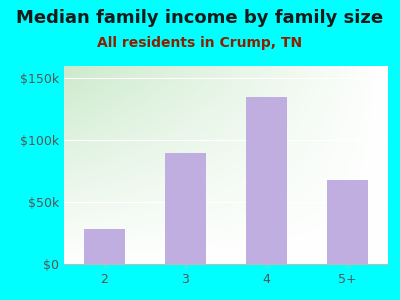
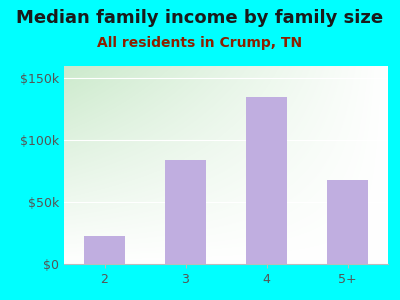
2: $28k -> $23k
3: $90k -> $84k
